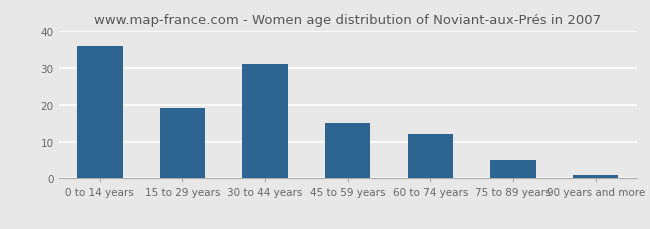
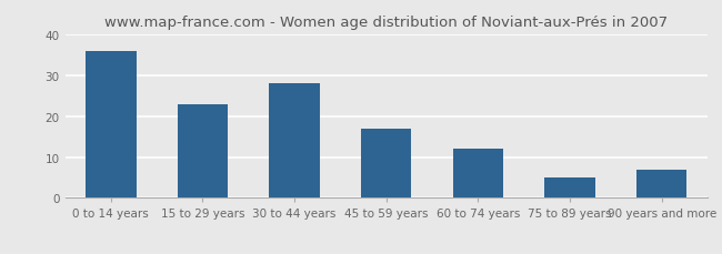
15 to 29 years: 19 -> 23
30 to 44 years: 31 -> 28
45 to 59 years: 15 -> 17
90 years and more: 1 -> 7
